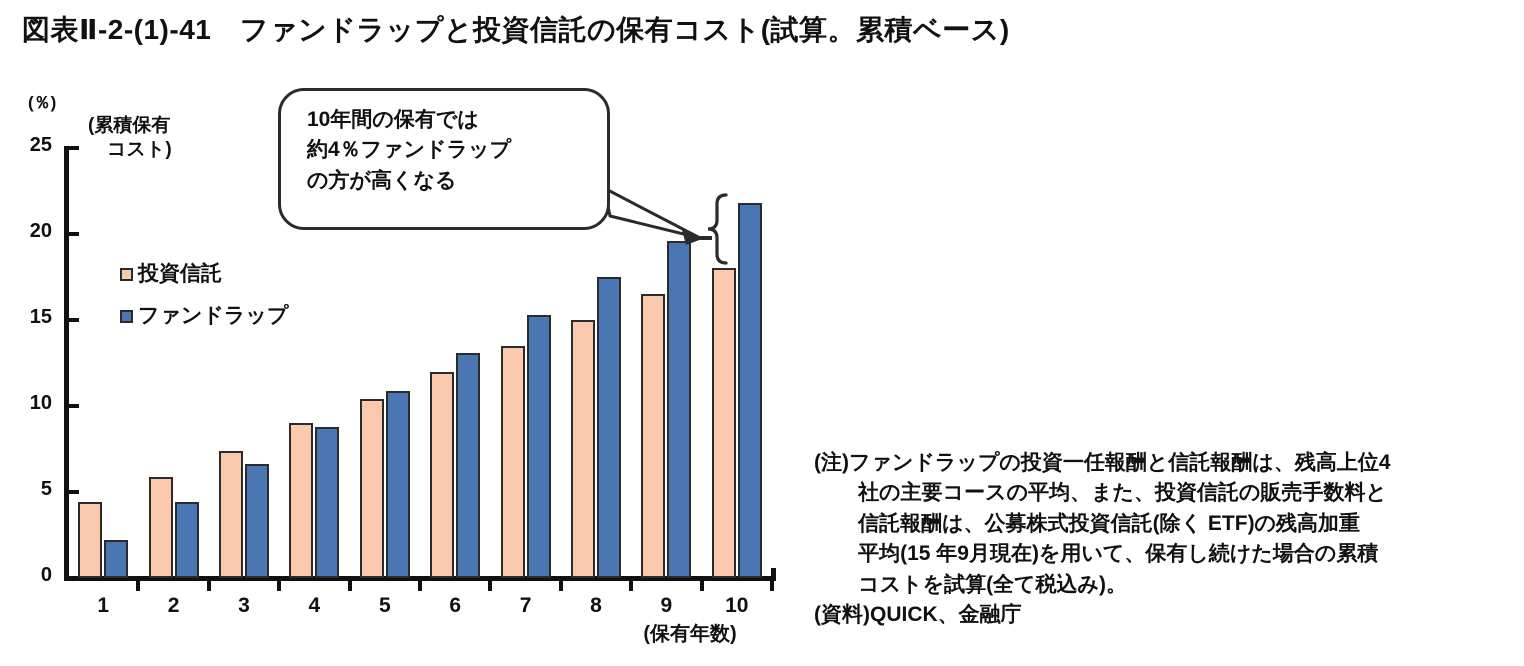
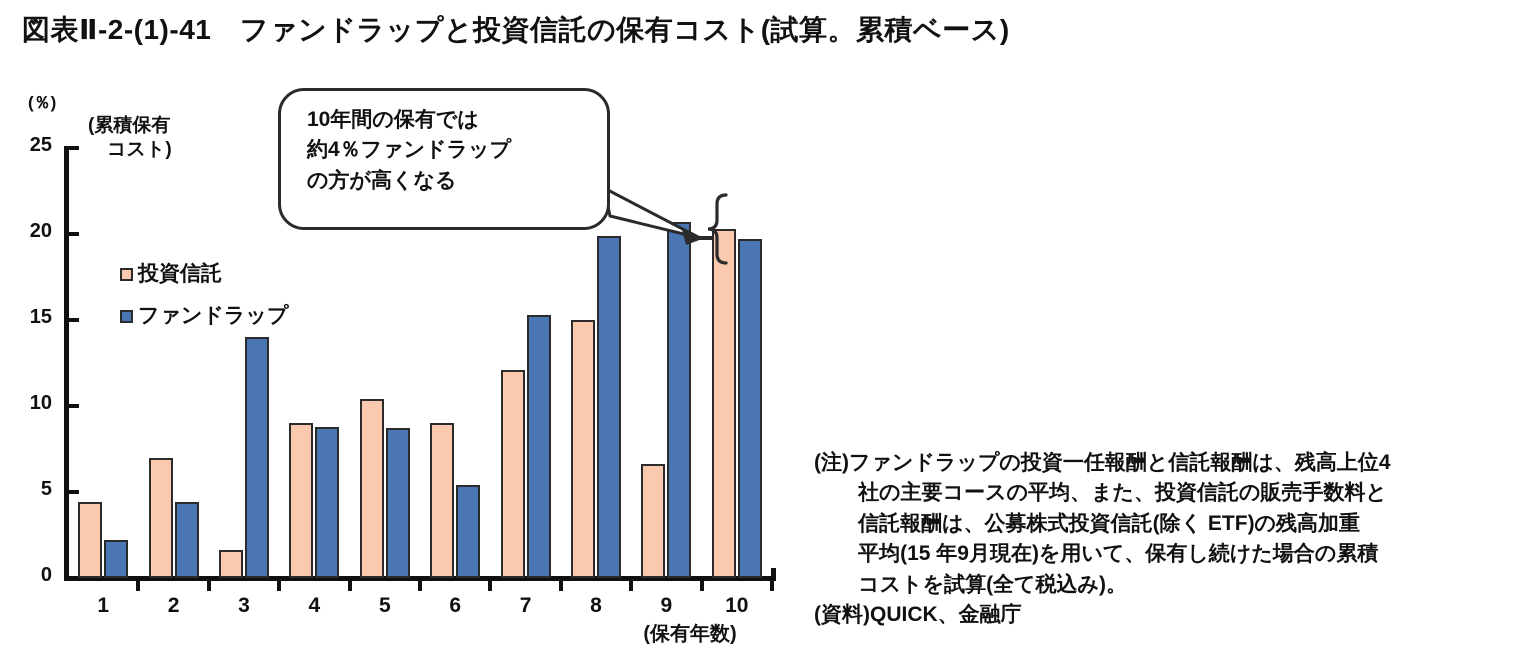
投資信託/2: 5.9 -> 7.0
投資信託/3: 7.4 -> 1.6
ファンドラップ/3: 6.6 -> 14.0
ファンドラップ/5: 10.9 -> 8.7
投資信託/6: 12.0 -> 9.0
ファンドラップ/6: 13.1 -> 5.4
投資信託/7: 13.5 -> 12.1
ファンドラップ/8: 17.5 -> 19.9
投資信託/9: 16.5 -> 6.6
ファンドラップ/9: 19.6 -> 20.7
投資信託/10: 18.0 -> 20.3
ファンドラップ/10: 21.8 -> 19.7
